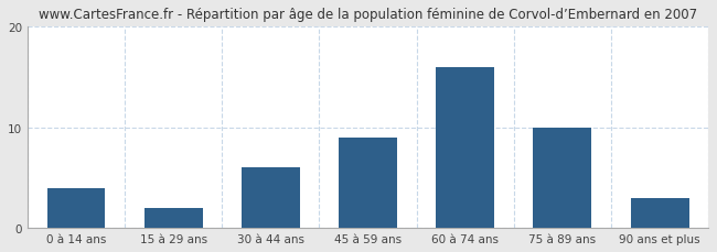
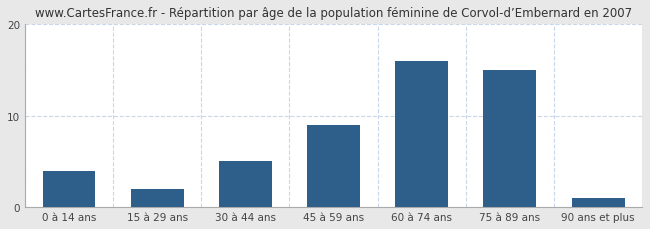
30 à 44 ans: 6 -> 5
75 à 89 ans: 10 -> 15
90 ans et plus: 3 -> 1
